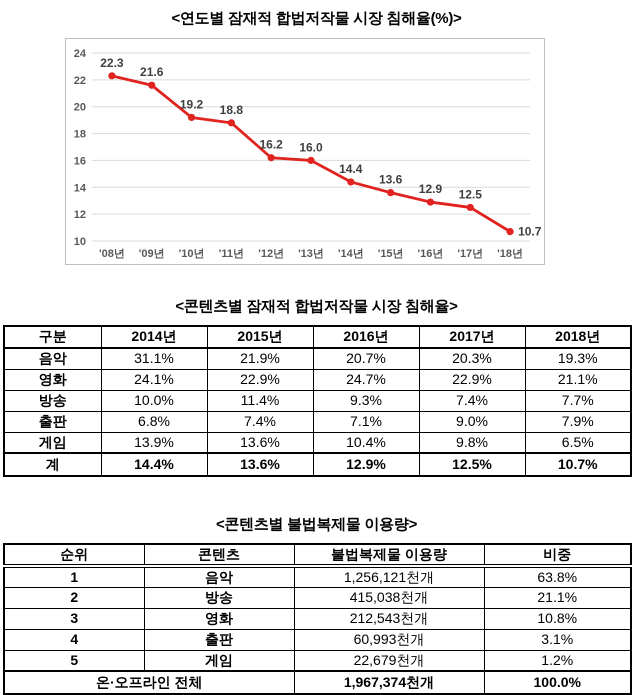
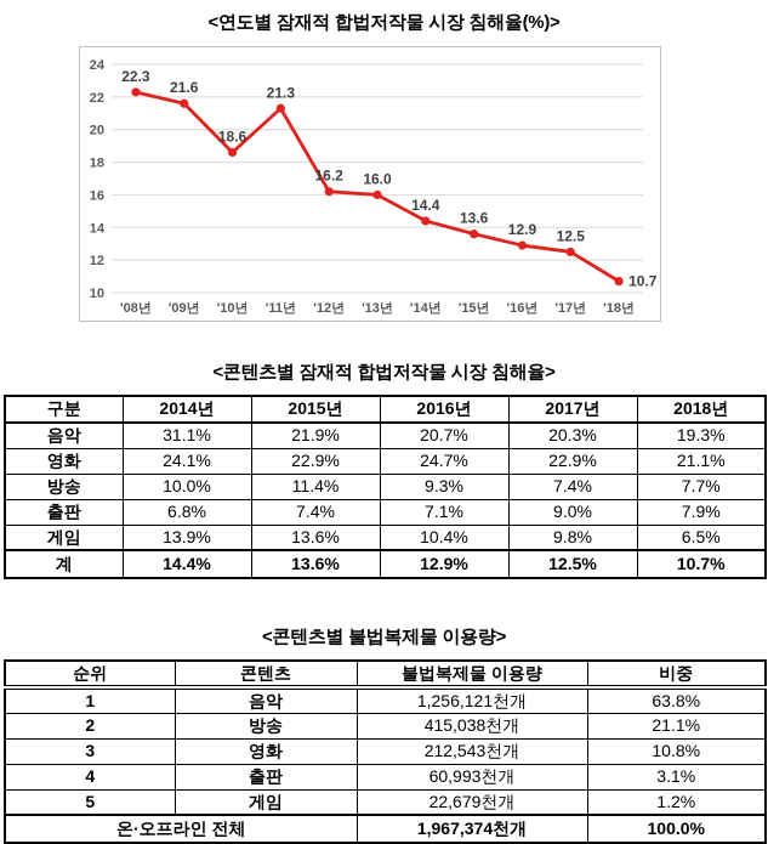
'10년: 19.2 -> 18.6
'11년: 18.8 -> 21.3
